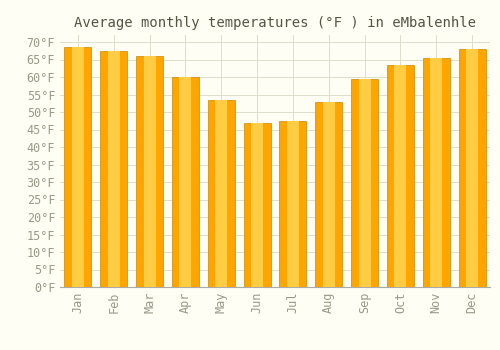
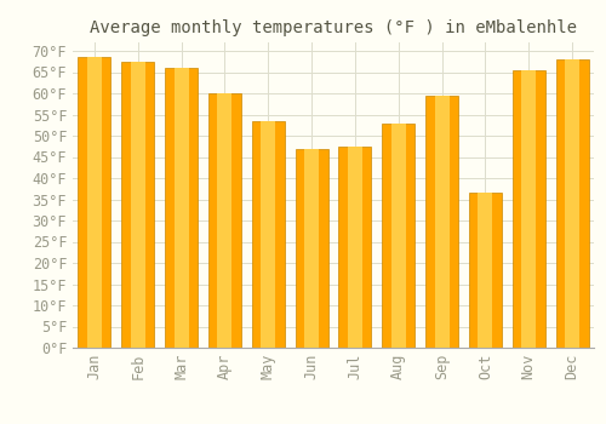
Oct: 63.5°F -> 36.5°F
